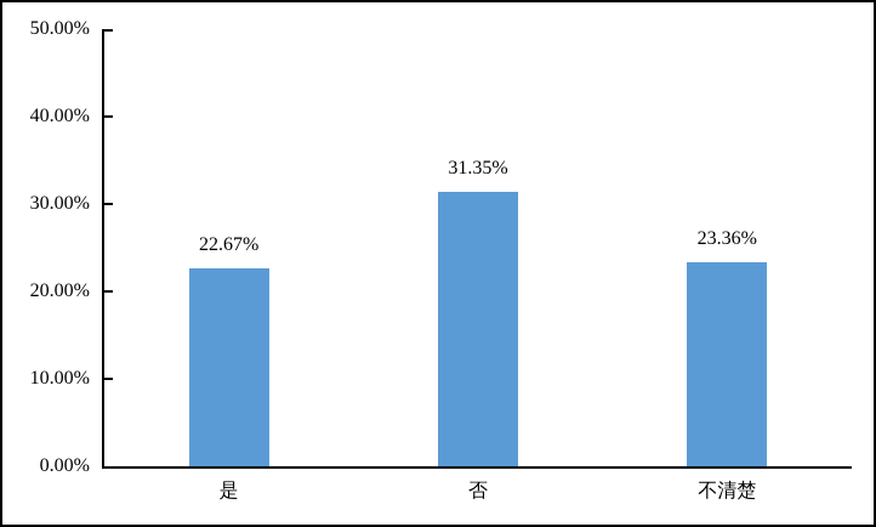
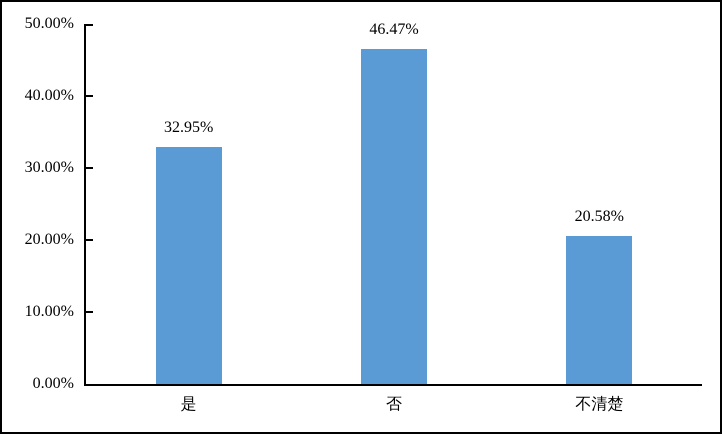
是: 22.67% -> 32.95%
否: 31.35% -> 46.47%
不清楚: 23.36% -> 20.58%
